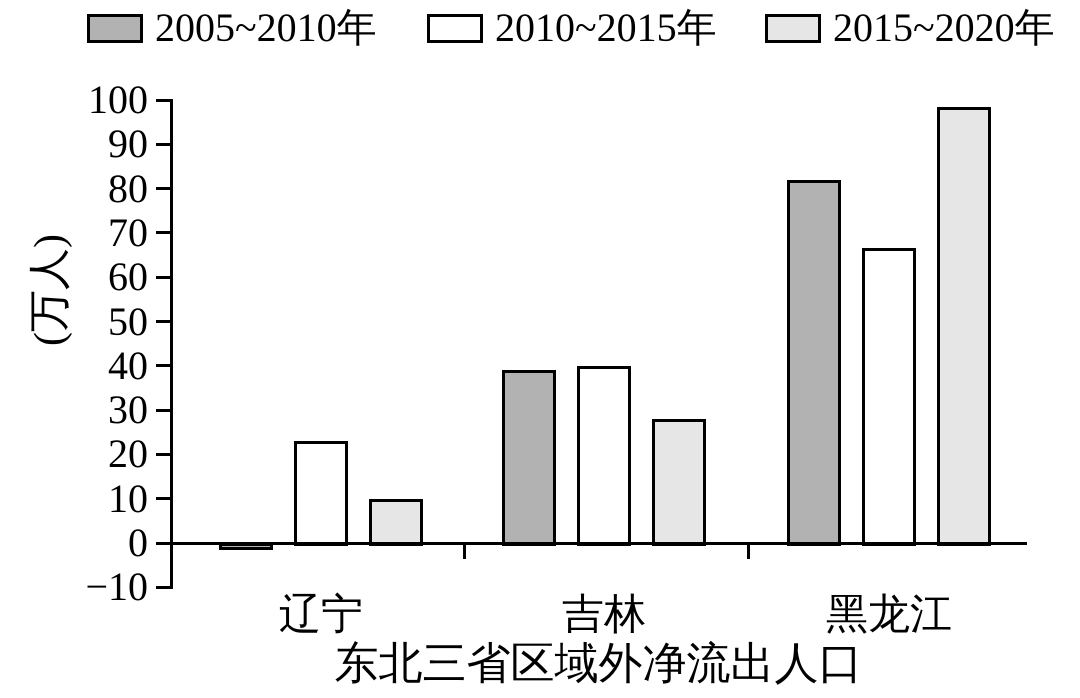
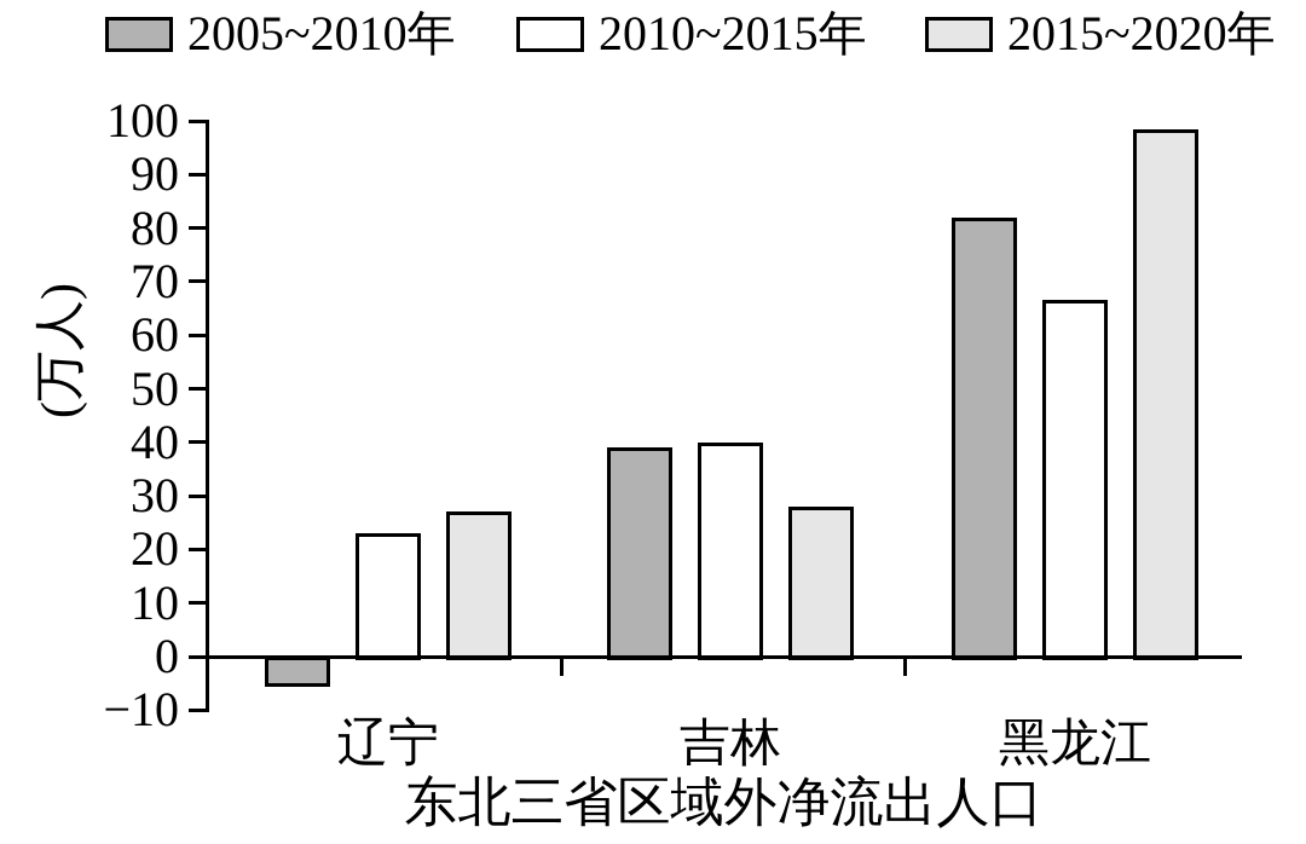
2005~2010年/辽宁: -1 -> -5
2015~2020年/辽宁: 10 -> 27
